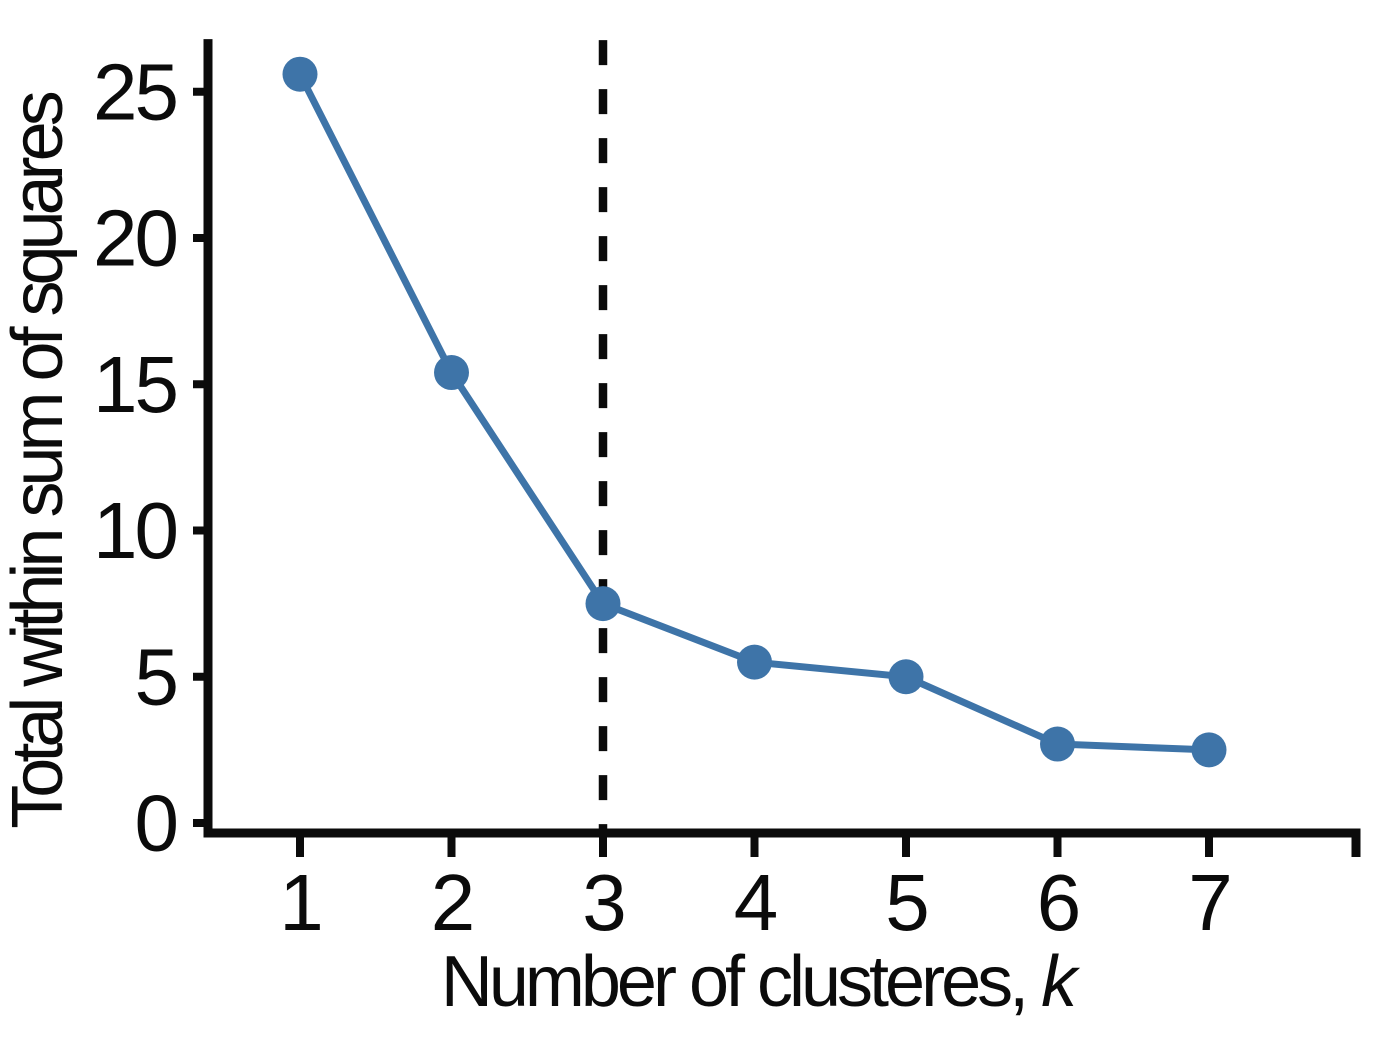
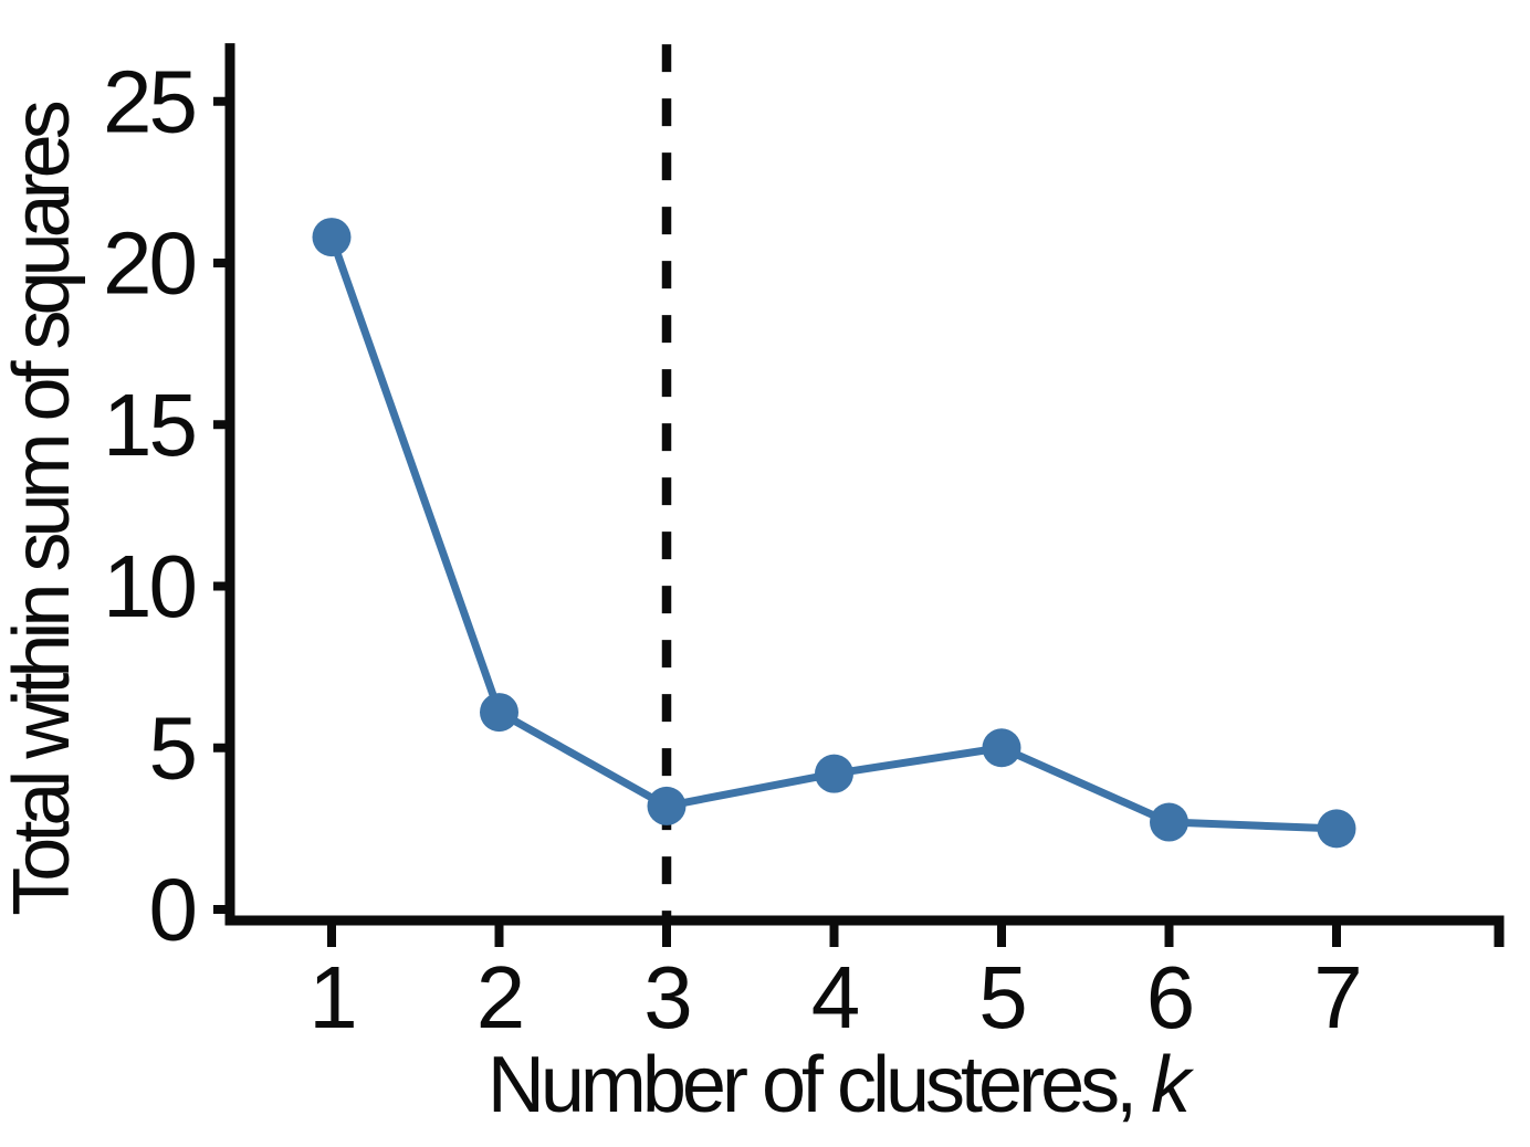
1: 25.6 -> 20.8
2: 15.4 -> 6.1
3: 7.5 -> 3.2
4: 5.5 -> 4.2
